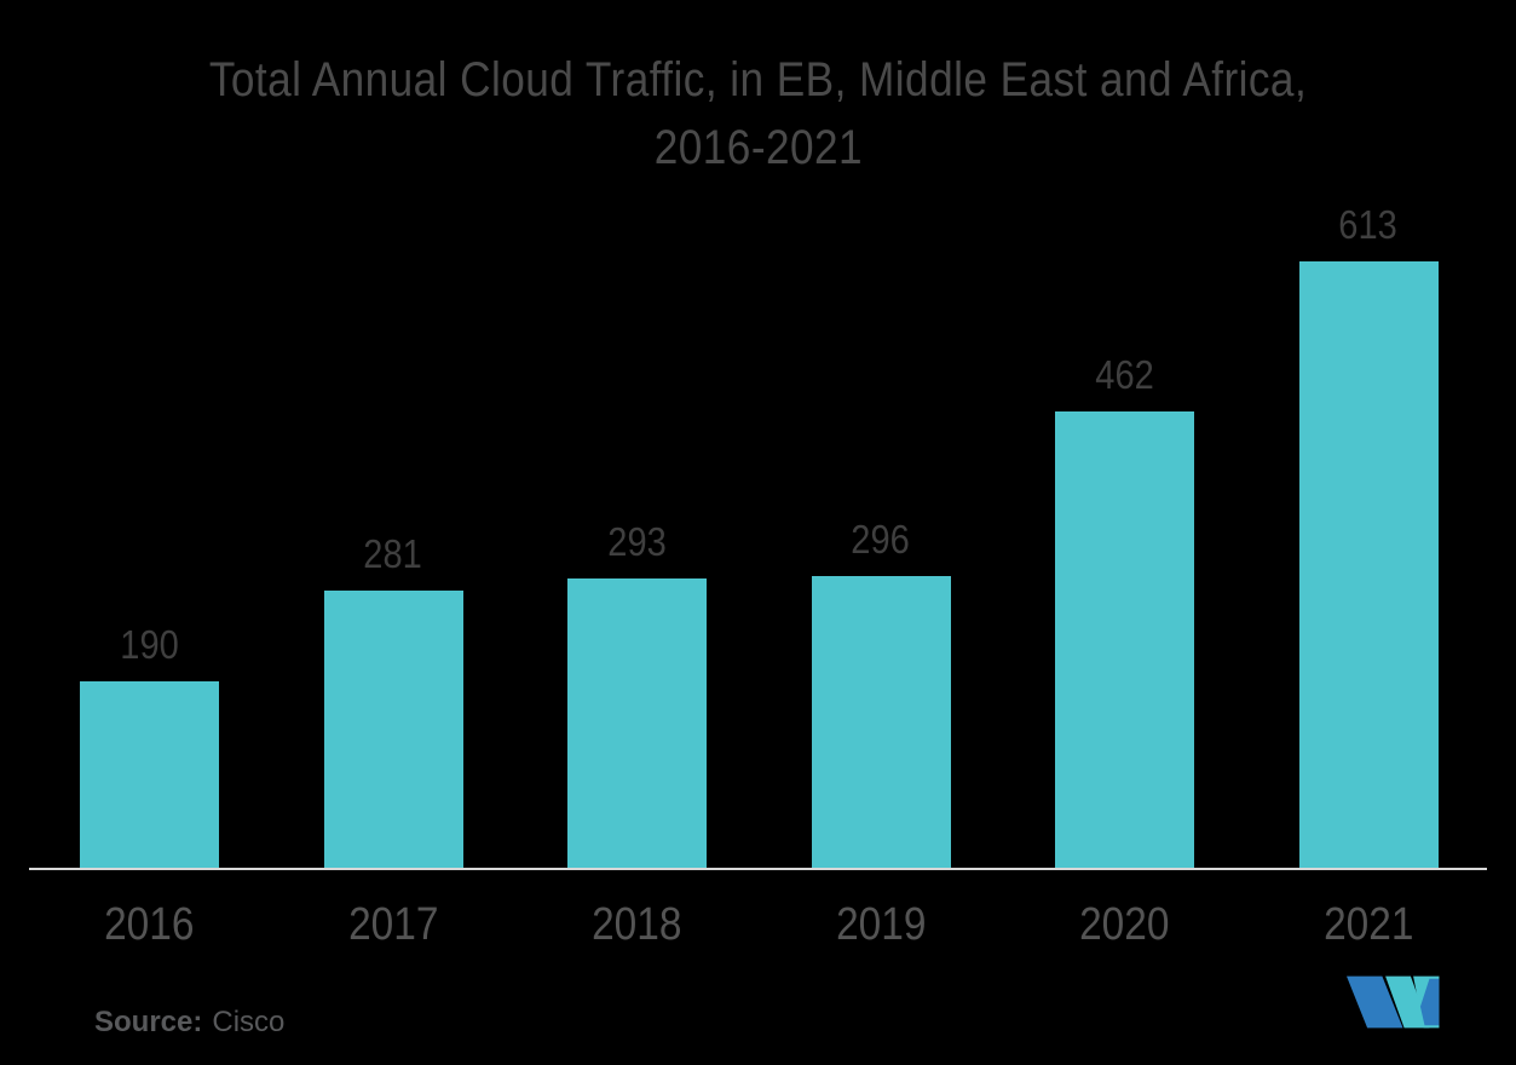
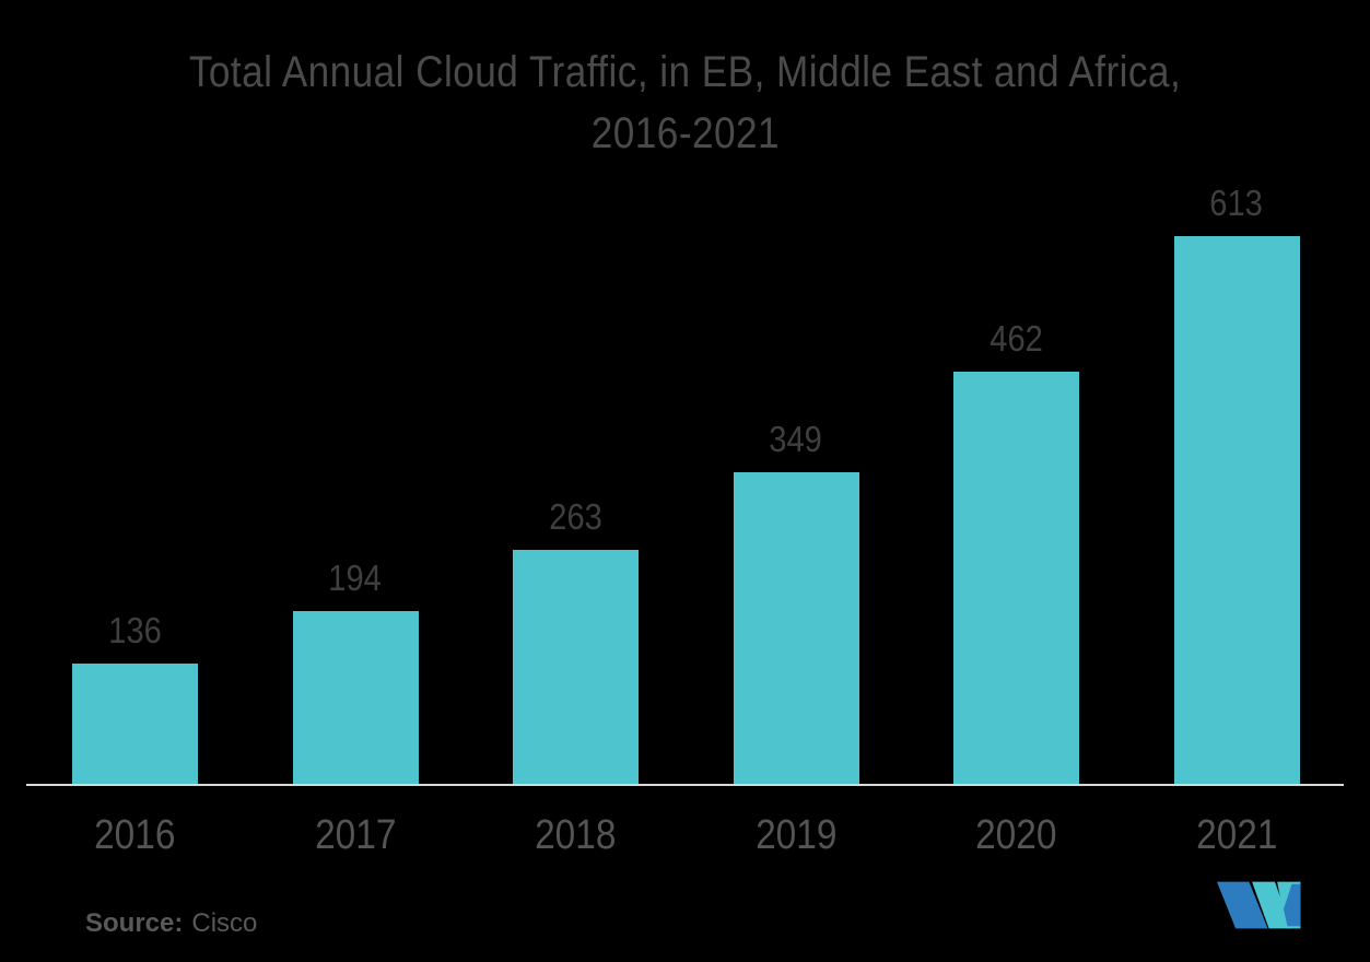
2016: 190 -> 136
2017: 281 -> 194
2018: 293 -> 263
2019: 296 -> 349
